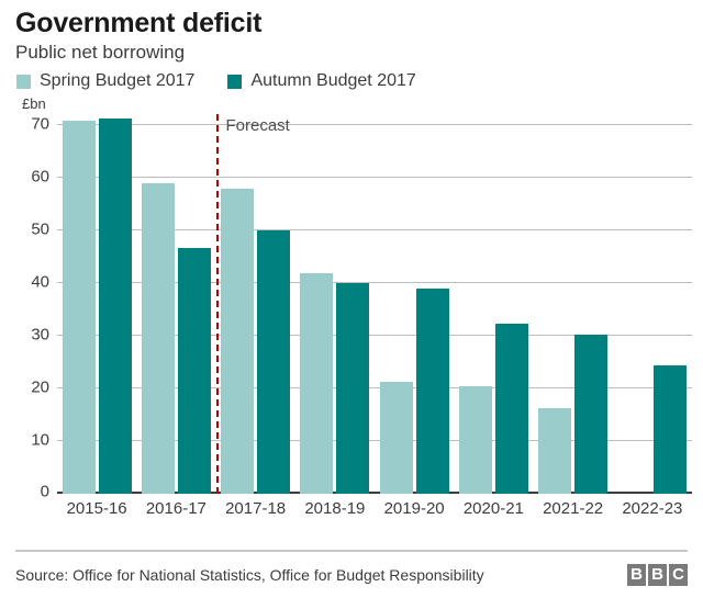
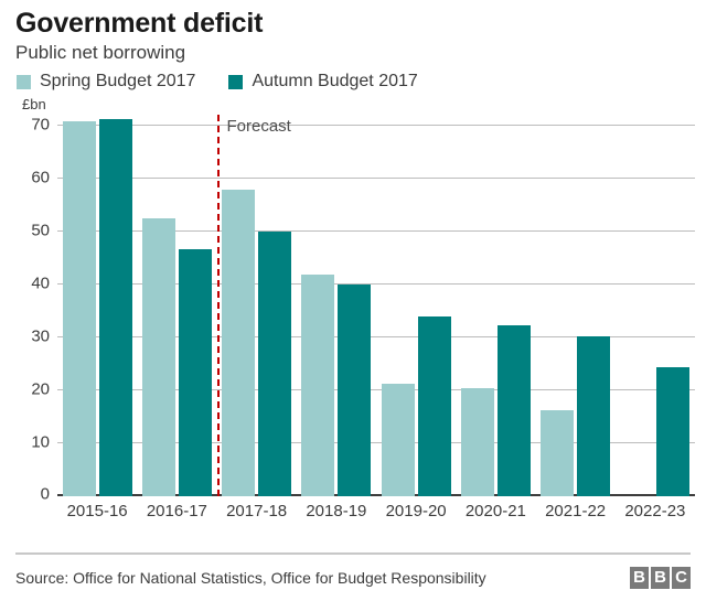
Spring Budget 2017/2016-17: 59 -> 52
Autumn Budget 2017/2019-20: 39 -> 34
